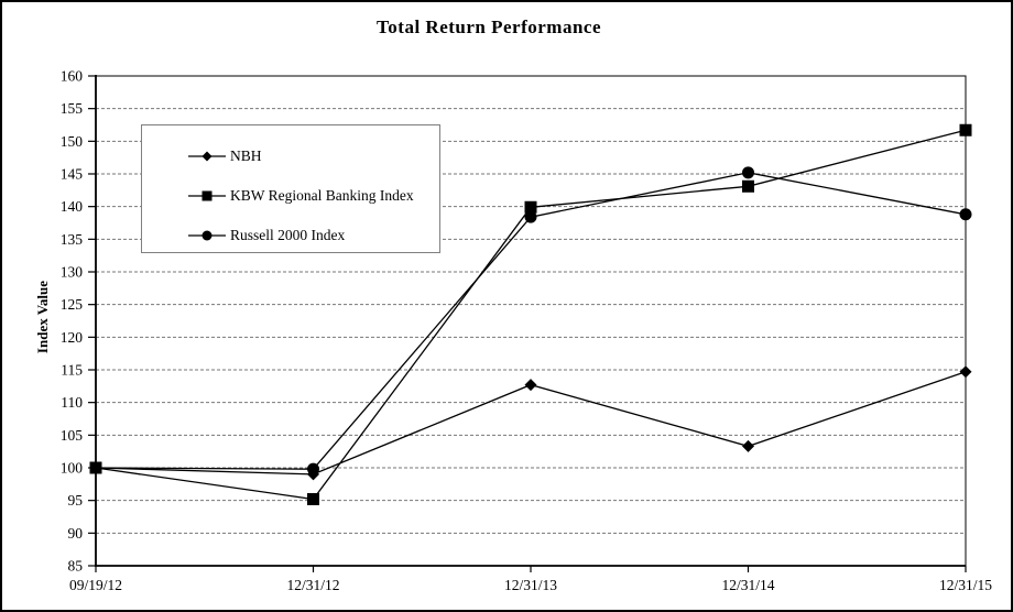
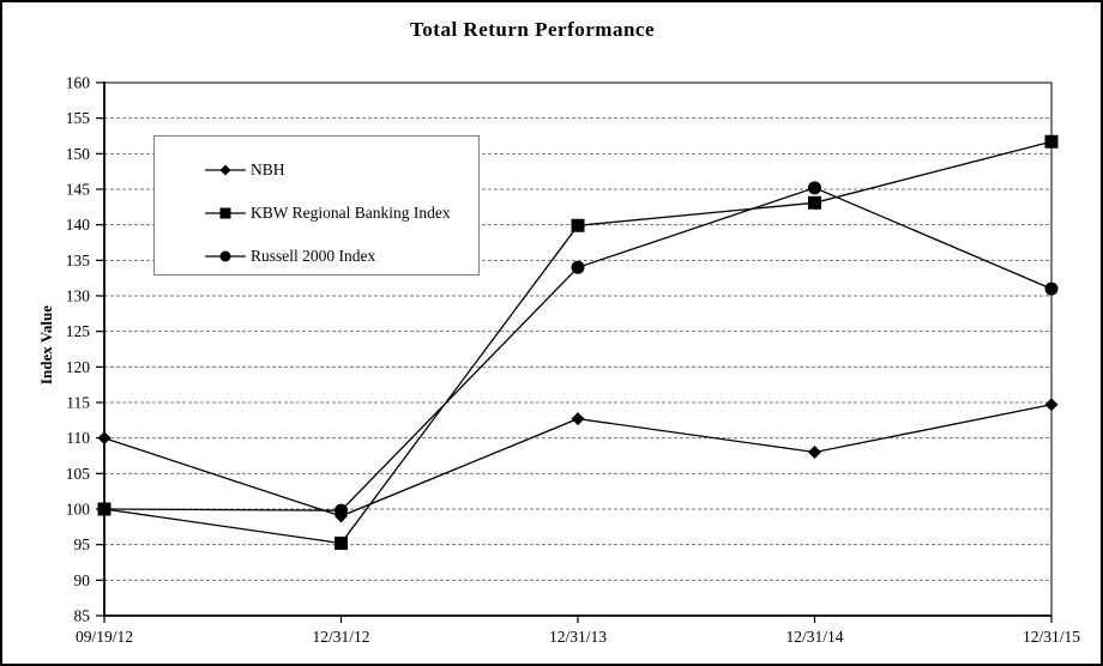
NBH/09/19/12: 100 -> 110
Russell 2000 Index/12/31/13: 138 -> 134
NBH/12/31/14: 103 -> 108
Russell 2000 Index/12/31/15: 139 -> 131
